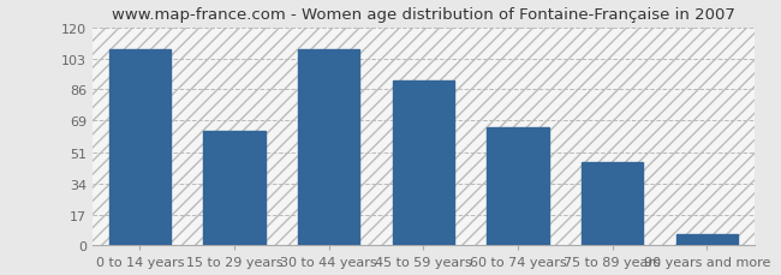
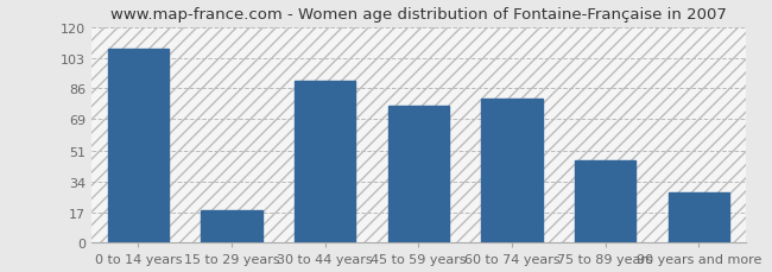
15 to 29 years: 63 -> 18
30 to 44 years: 108 -> 90
45 to 59 years: 91 -> 76
60 to 74 years: 65 -> 80
90 years and more: 6 -> 28
